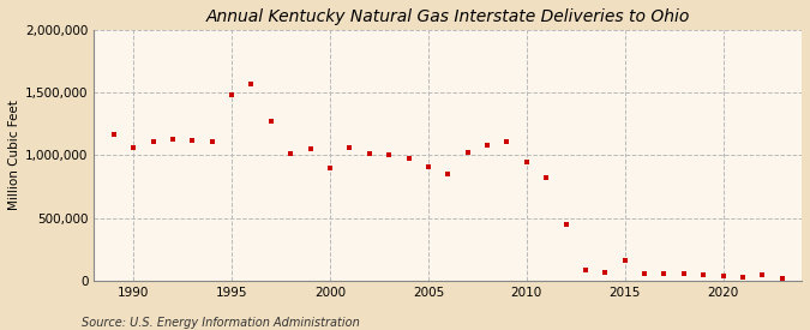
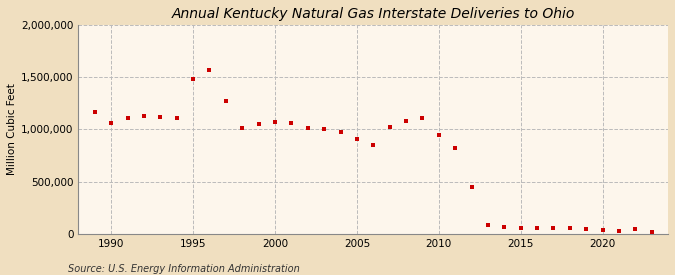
2000: 900,000 -> 1,070,000
2015: 160,000 -> 60,000
